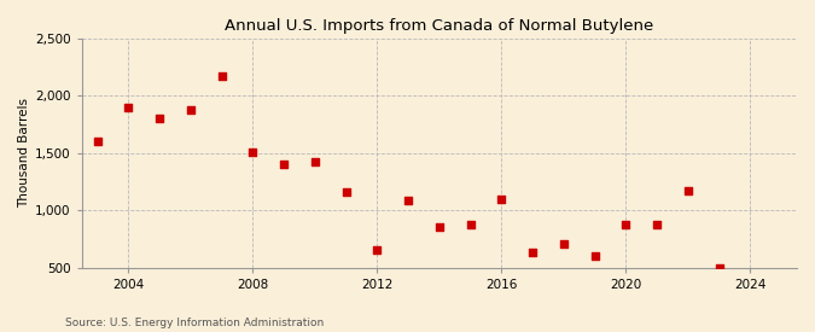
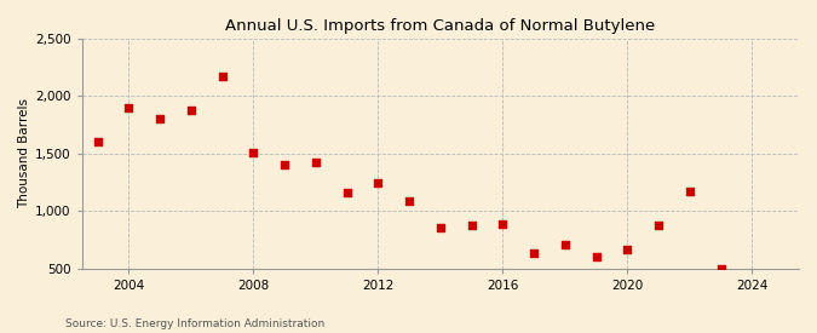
2012: 660 -> 1,250
2016: 1,100 -> 880
2020: 880 -> 660
